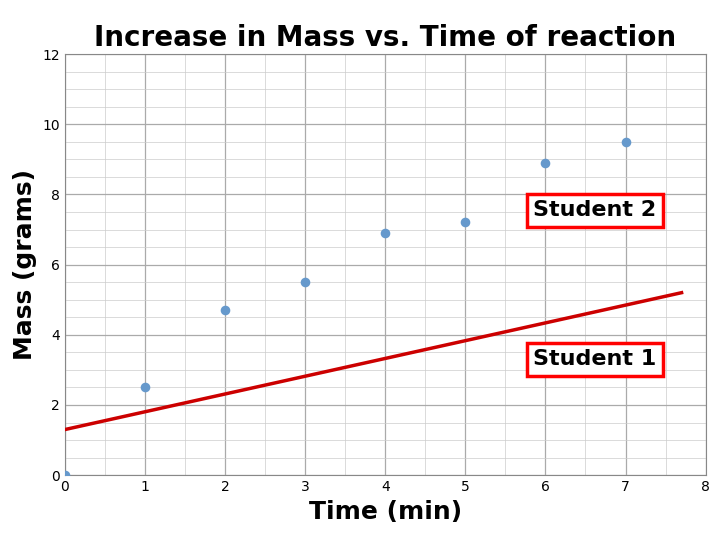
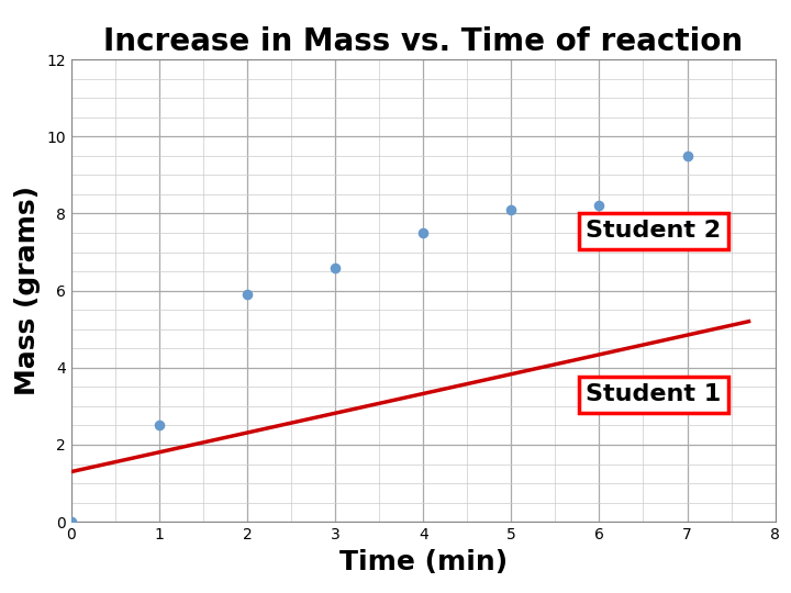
2: 4.7 -> 5.9
3: 5.5 -> 6.6
4: 6.9 -> 7.5
5: 7.2 -> 8.1
6: 8.9 -> 8.2
